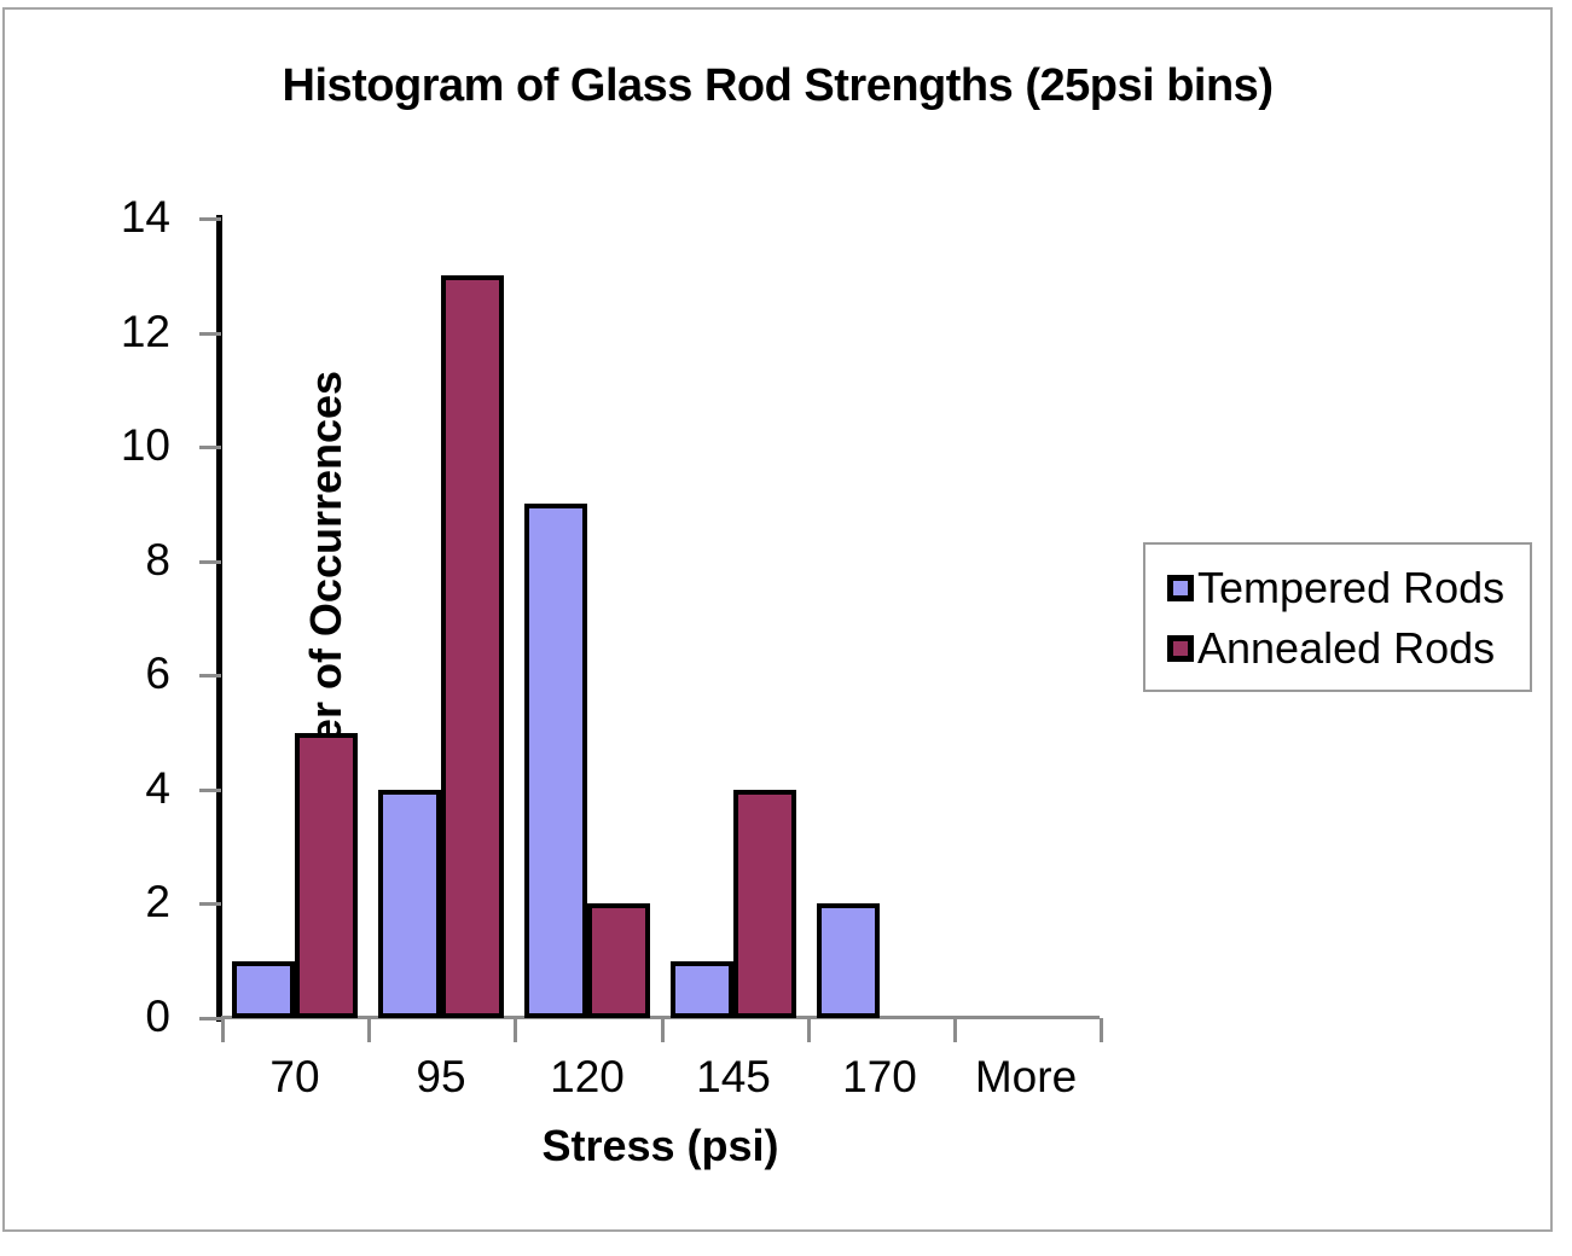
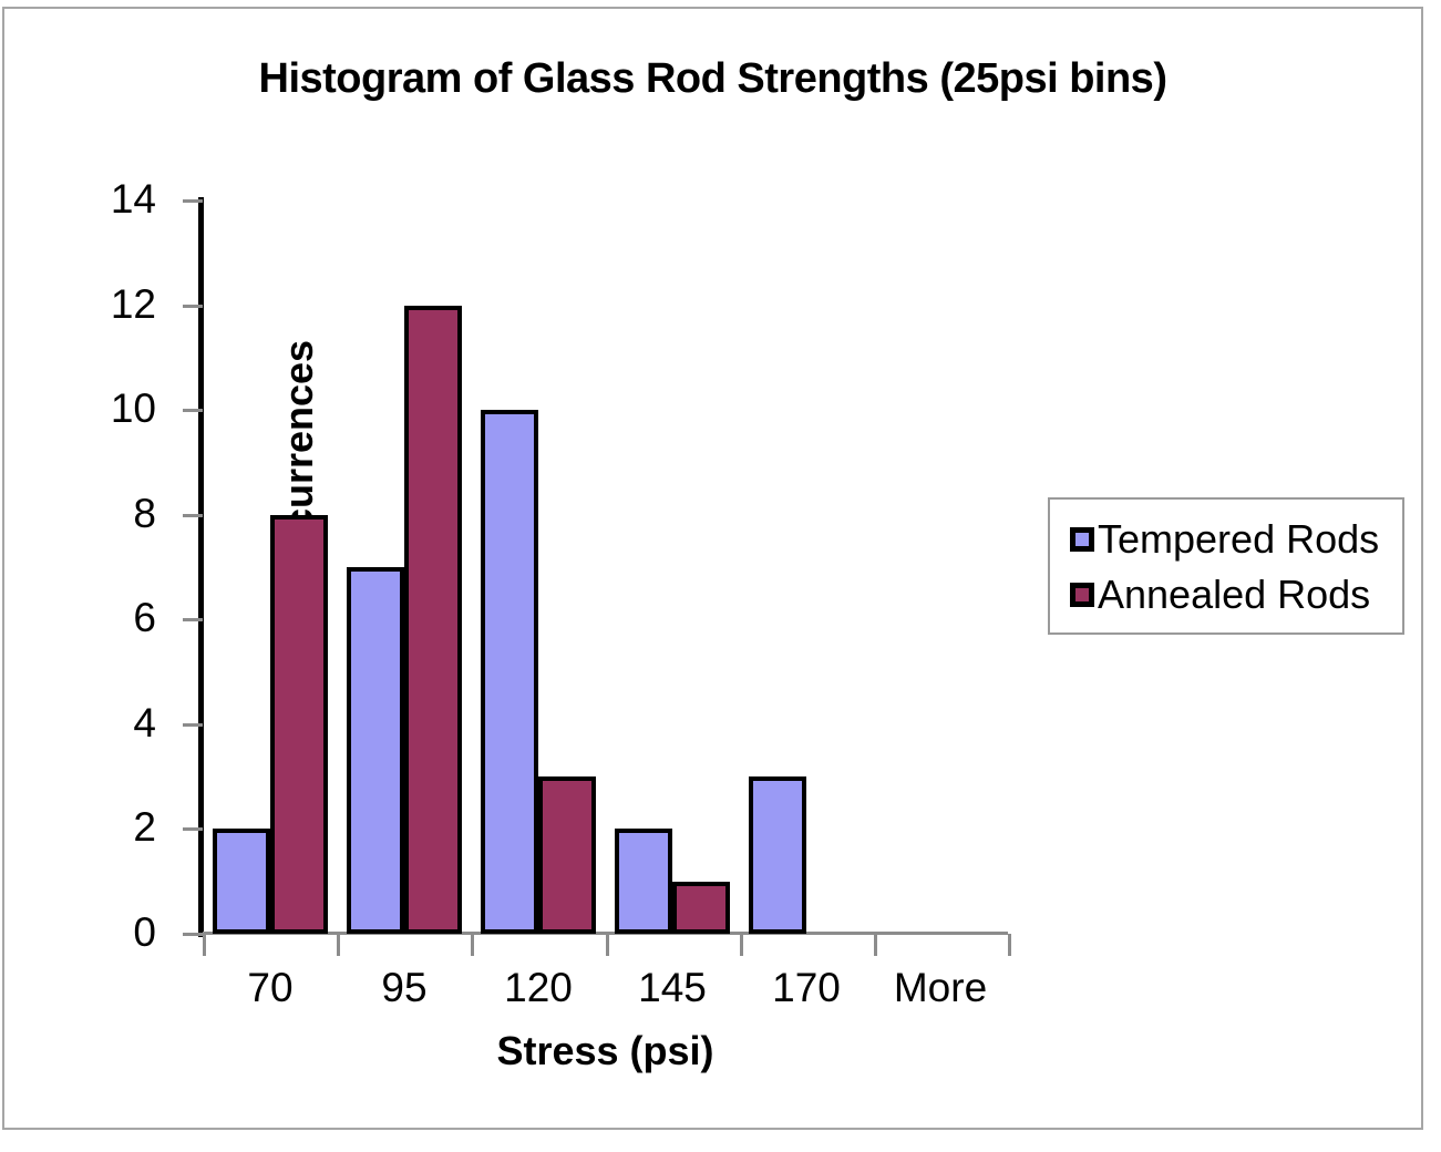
Tempered Rods/70: 1 -> 2
Annealed Rods/70: 5 -> 8
Tempered Rods/95: 4 -> 7
Annealed Rods/95: 13 -> 12
Tempered Rods/120: 9 -> 10
Annealed Rods/120: 2 -> 3
Tempered Rods/145: 1 -> 2
Annealed Rods/145: 4 -> 1
Tempered Rods/170: 2 -> 3
